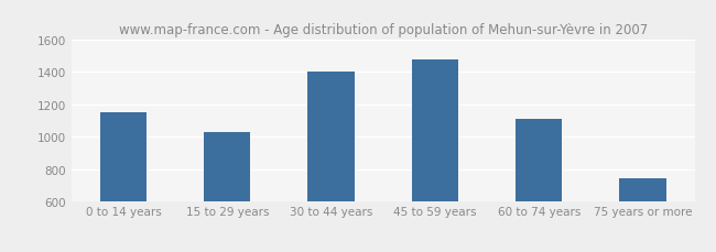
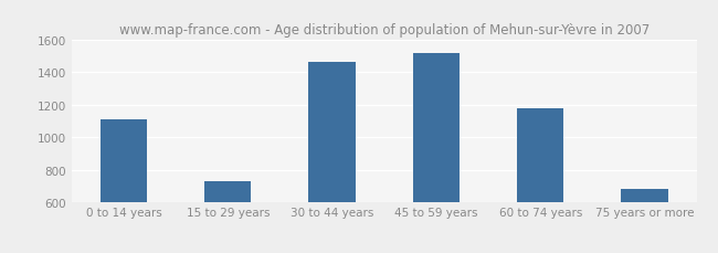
0 to 14 years: 1150 -> 1110
15 to 29 years: 1030 -> 730
30 to 44 years: 1400 -> 1460
45 to 59 years: 1480 -> 1520
60 to 74 years: 1110 -> 1180
75 years or more: 740 -> 680
